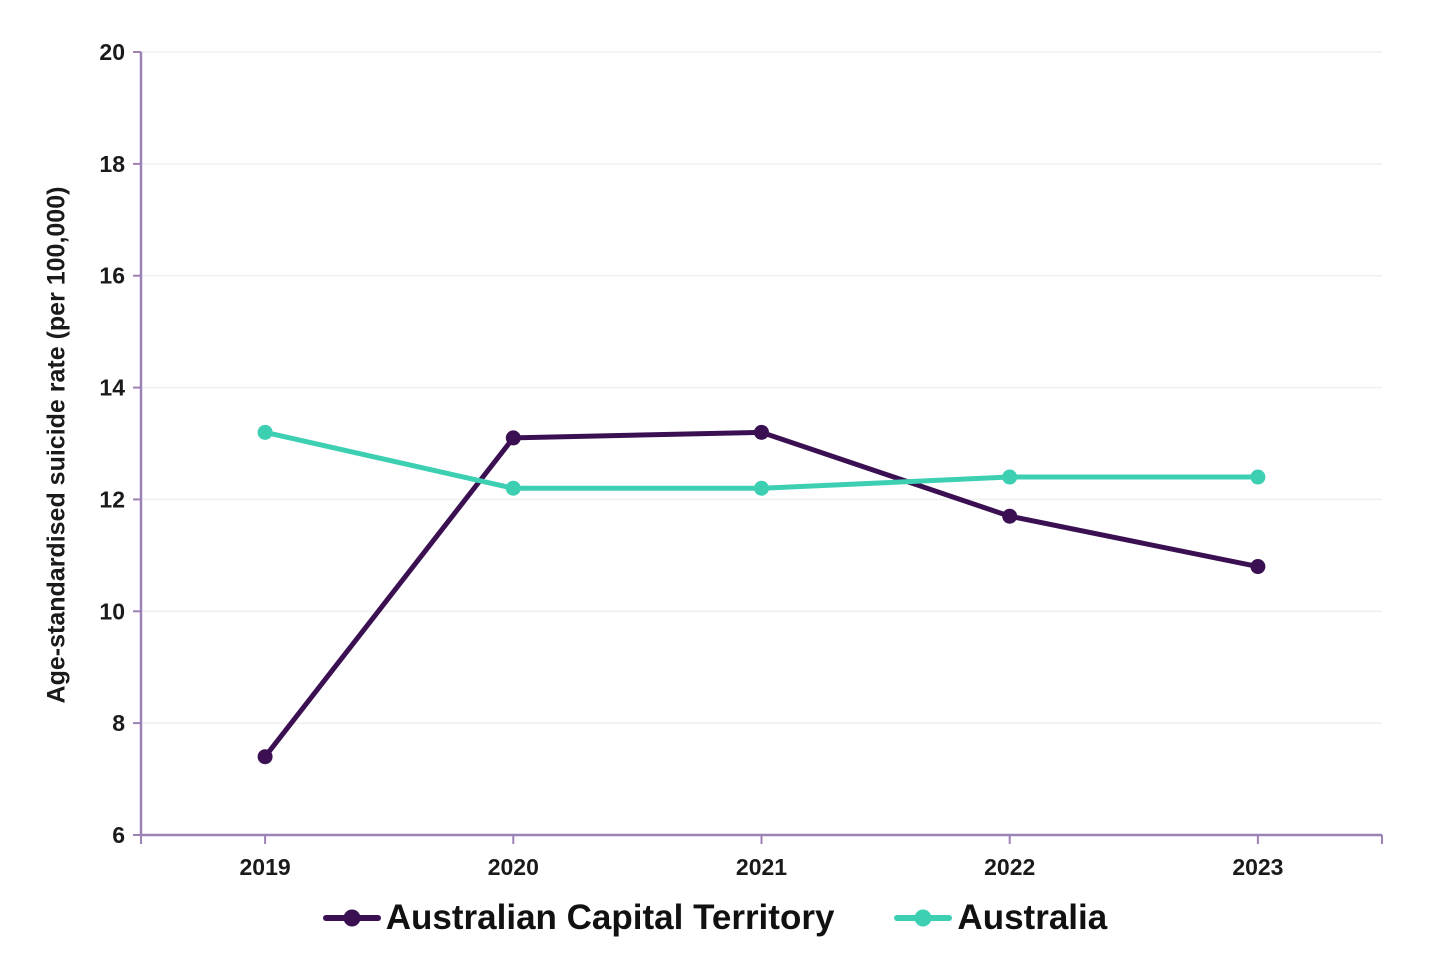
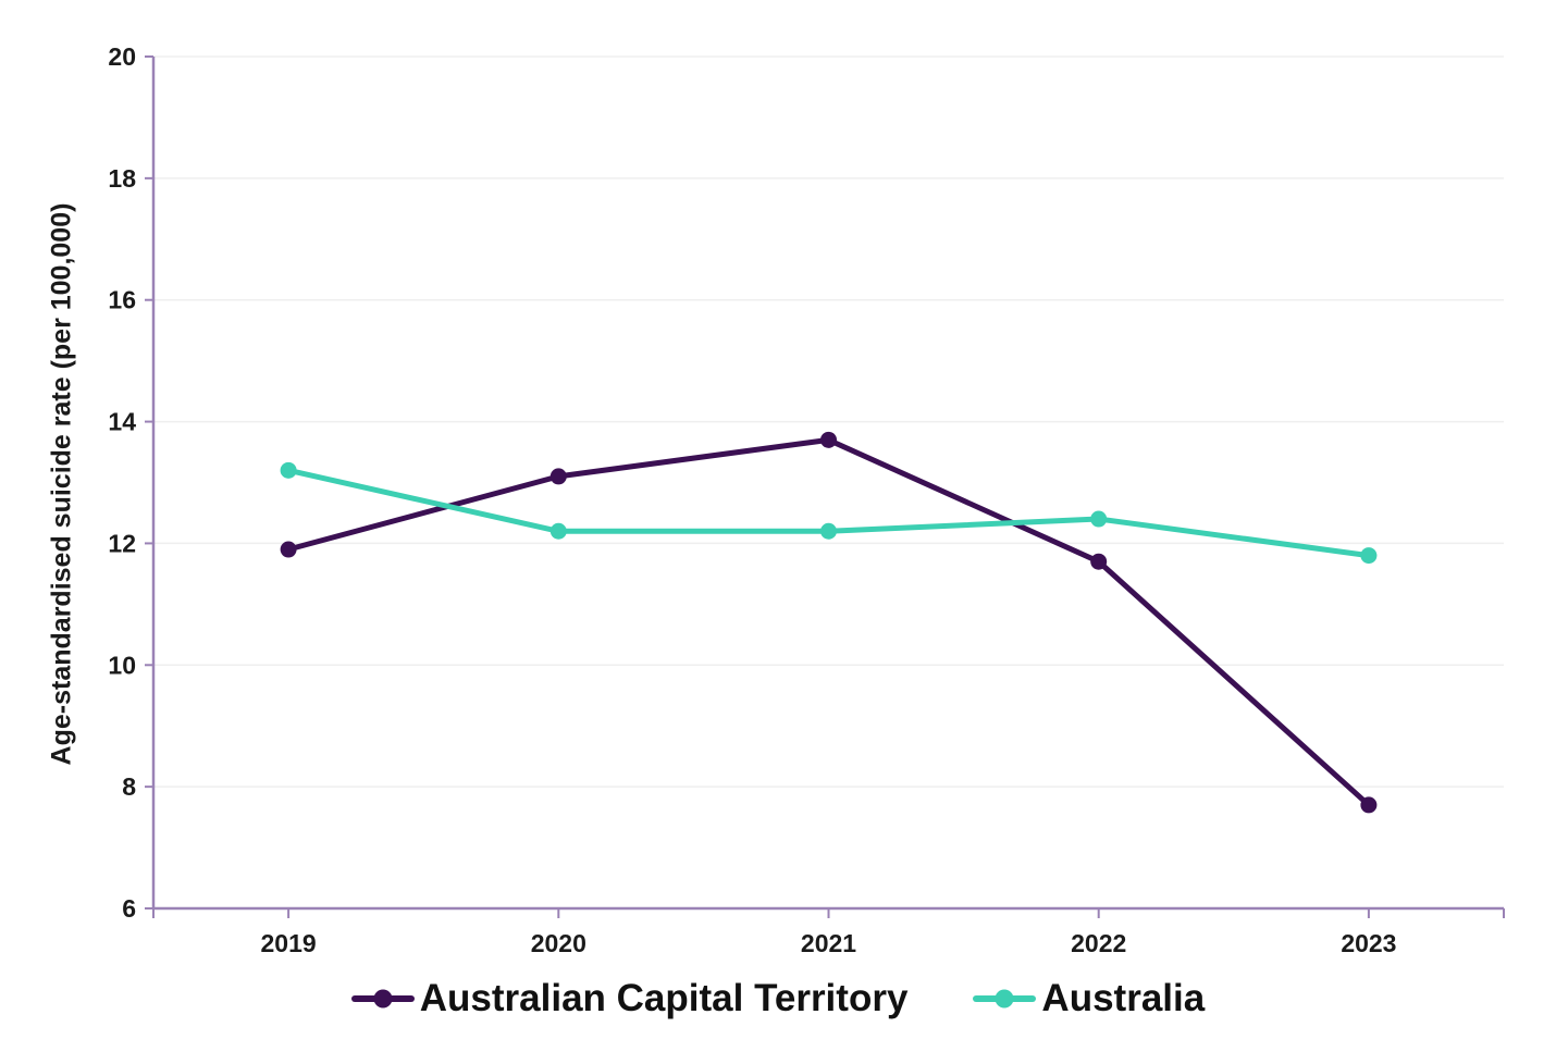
Australian Capital Territory/2019: 7.4 -> 11.9
Australian Capital Territory/2021: 13.2 -> 13.7
Australian Capital Territory/2023: 10.8 -> 7.7
Australia/2023: 12.4 -> 11.8
